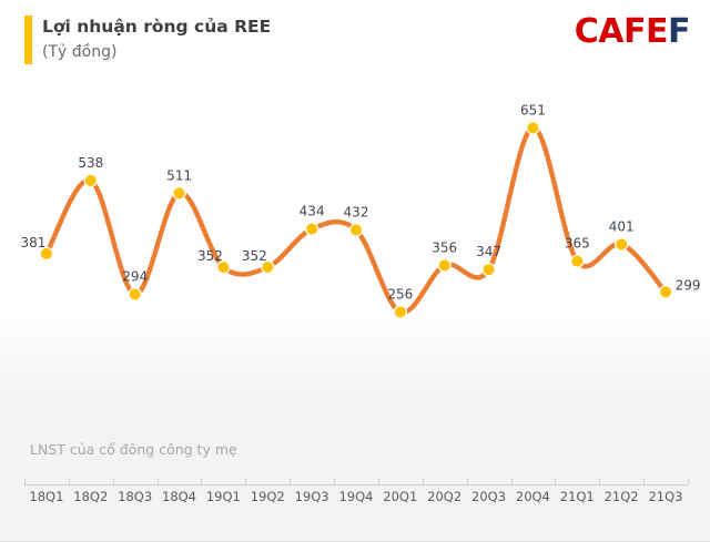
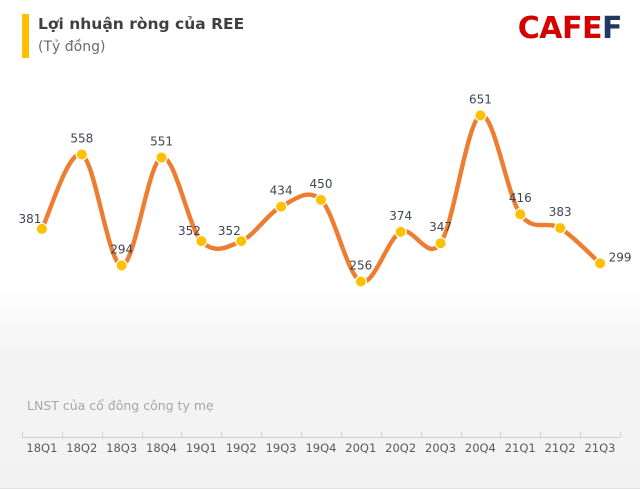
18Q2: 538 -> 558
18Q4: 511 -> 551
19Q4: 432 -> 450
20Q2: 356 -> 374
21Q1: 365 -> 416
21Q2: 401 -> 383
